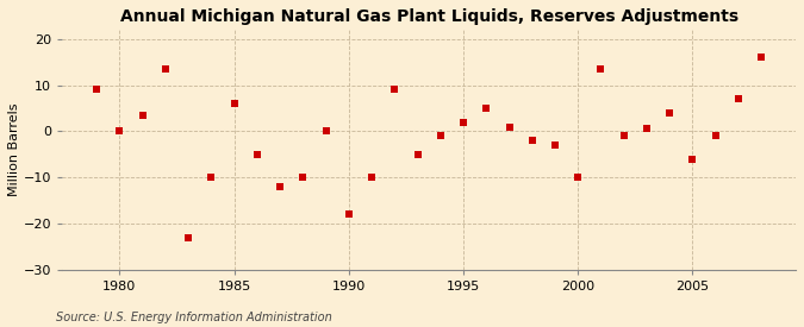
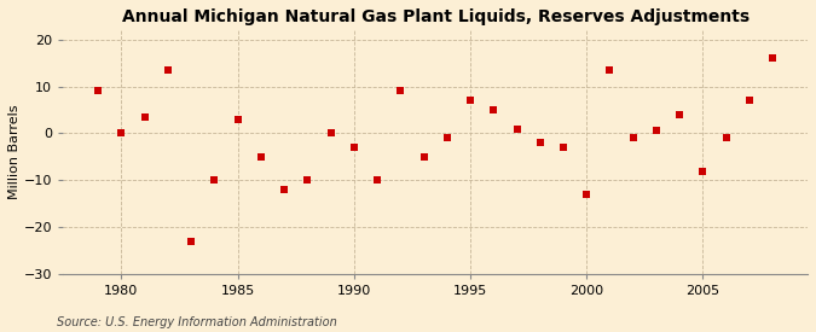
1985: 6.0 -> 3.0
1990: -18.0 -> -3.0
1995: 2.0 -> 7.0
2000: -10.0 -> -13.0
2005: -6.0 -> -8.0
